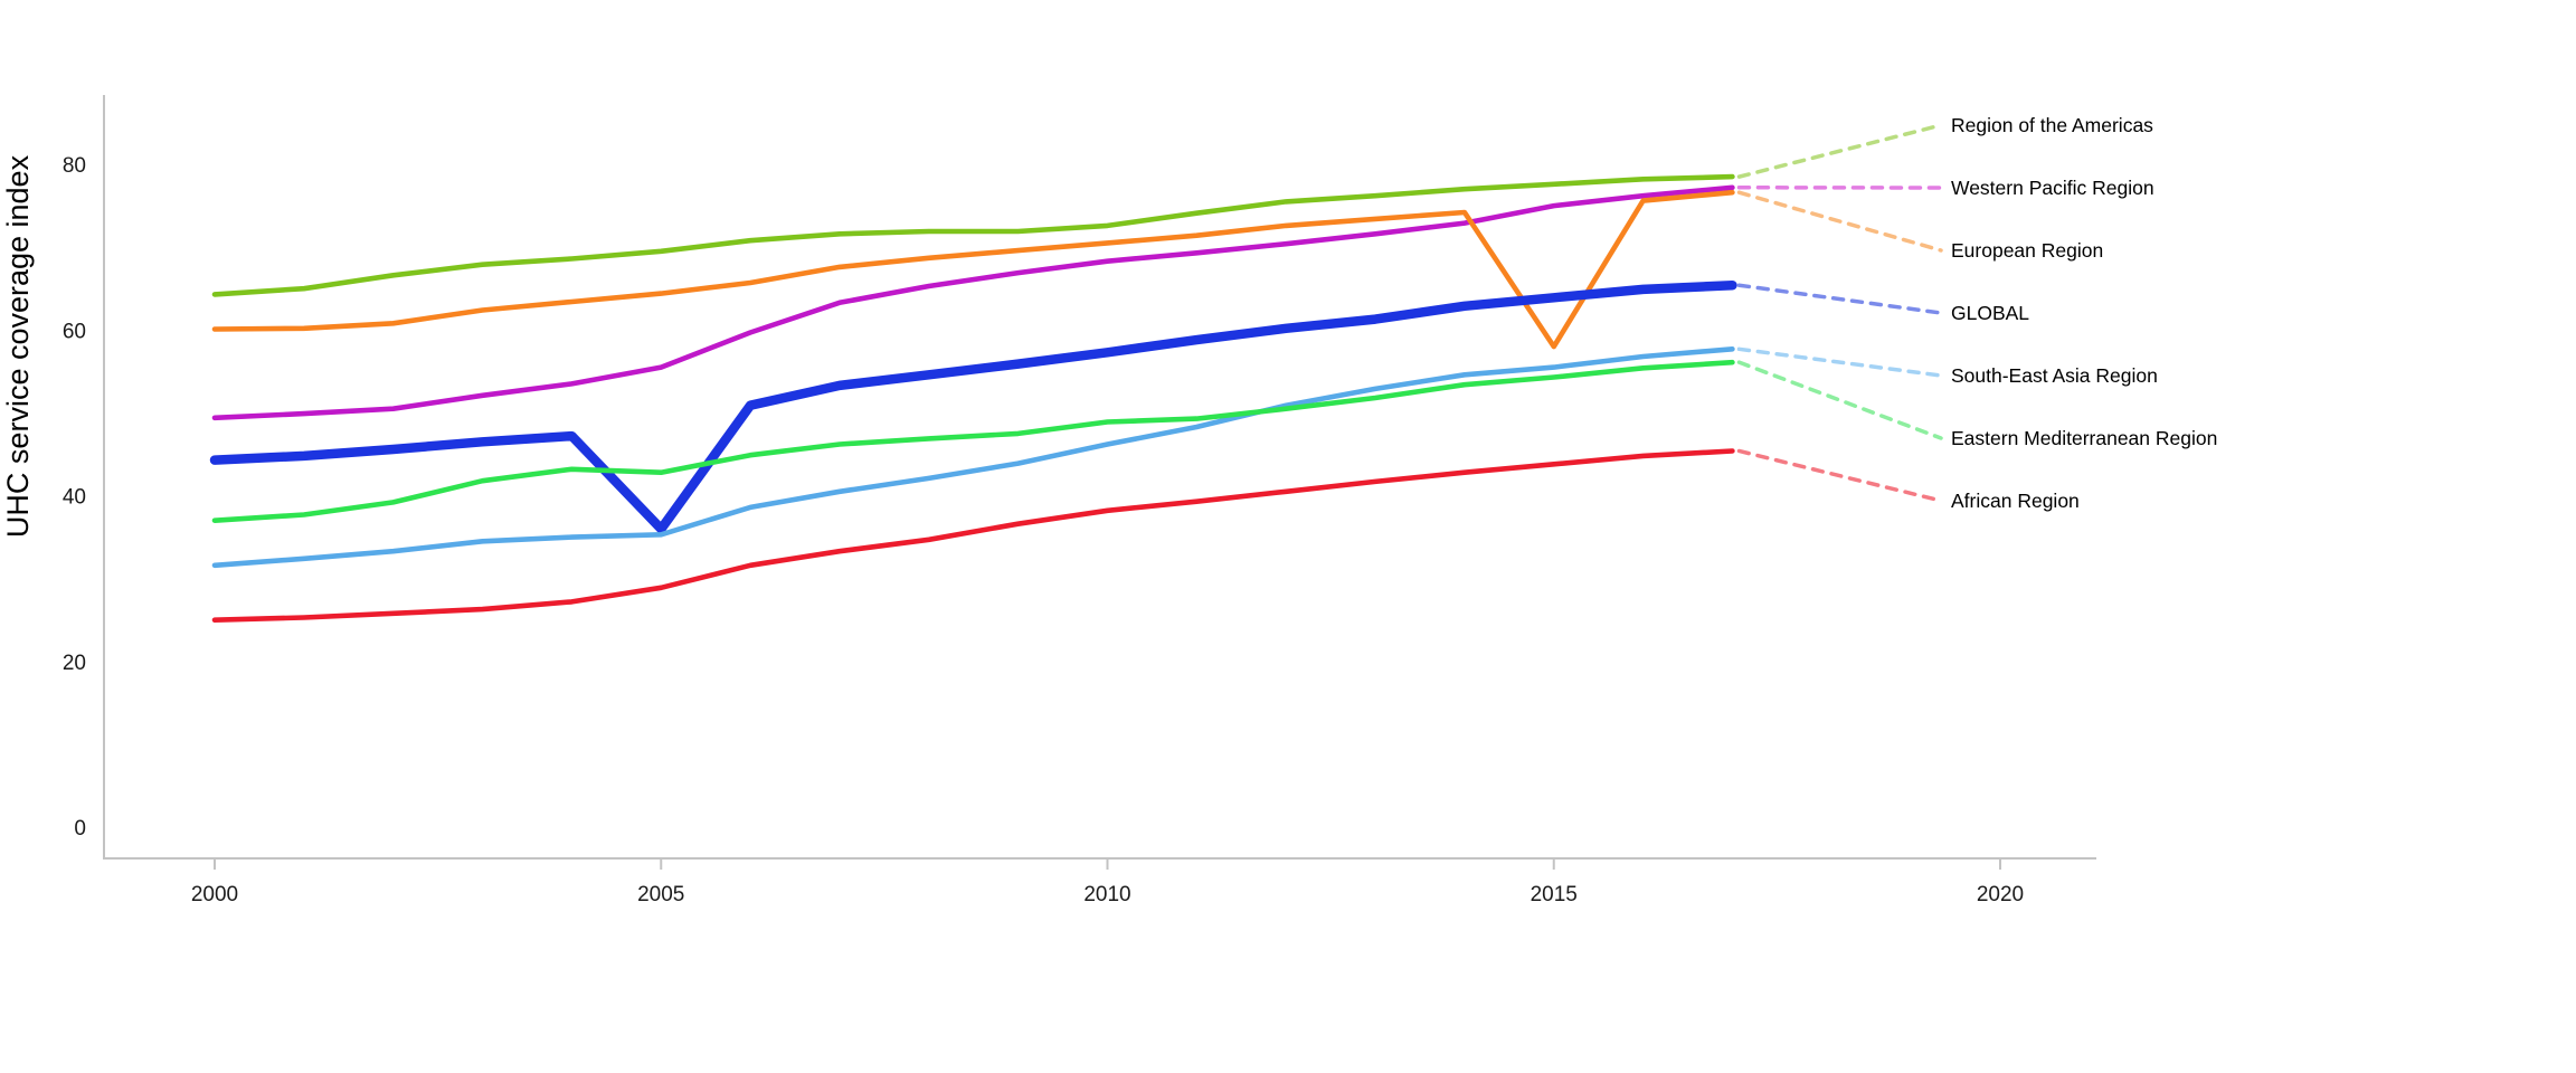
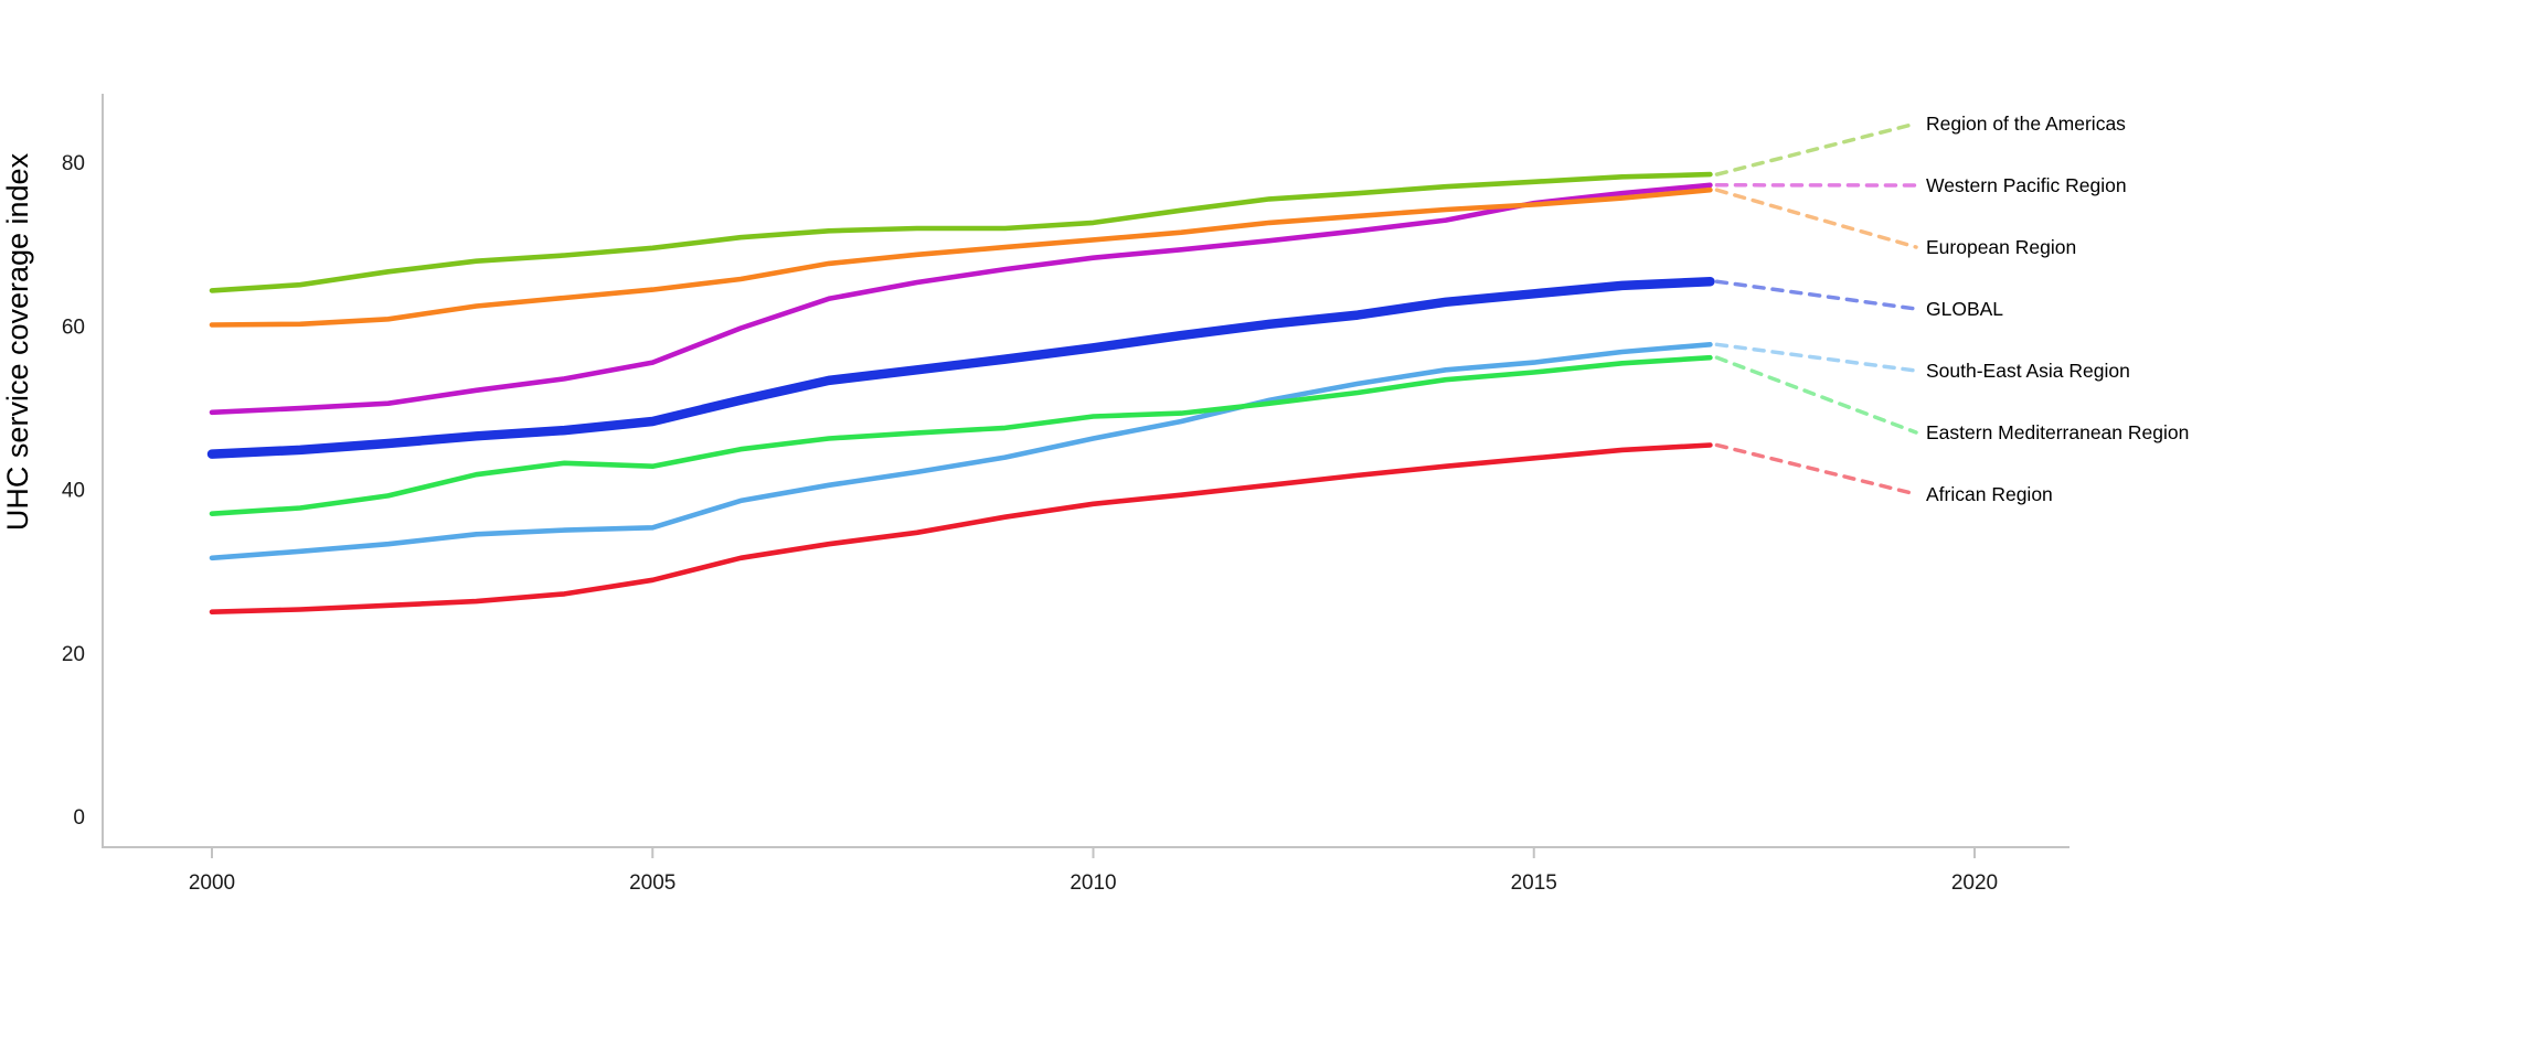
GLOBAL/2005: 36 -> 48
European Region/2015: 58 -> 75
